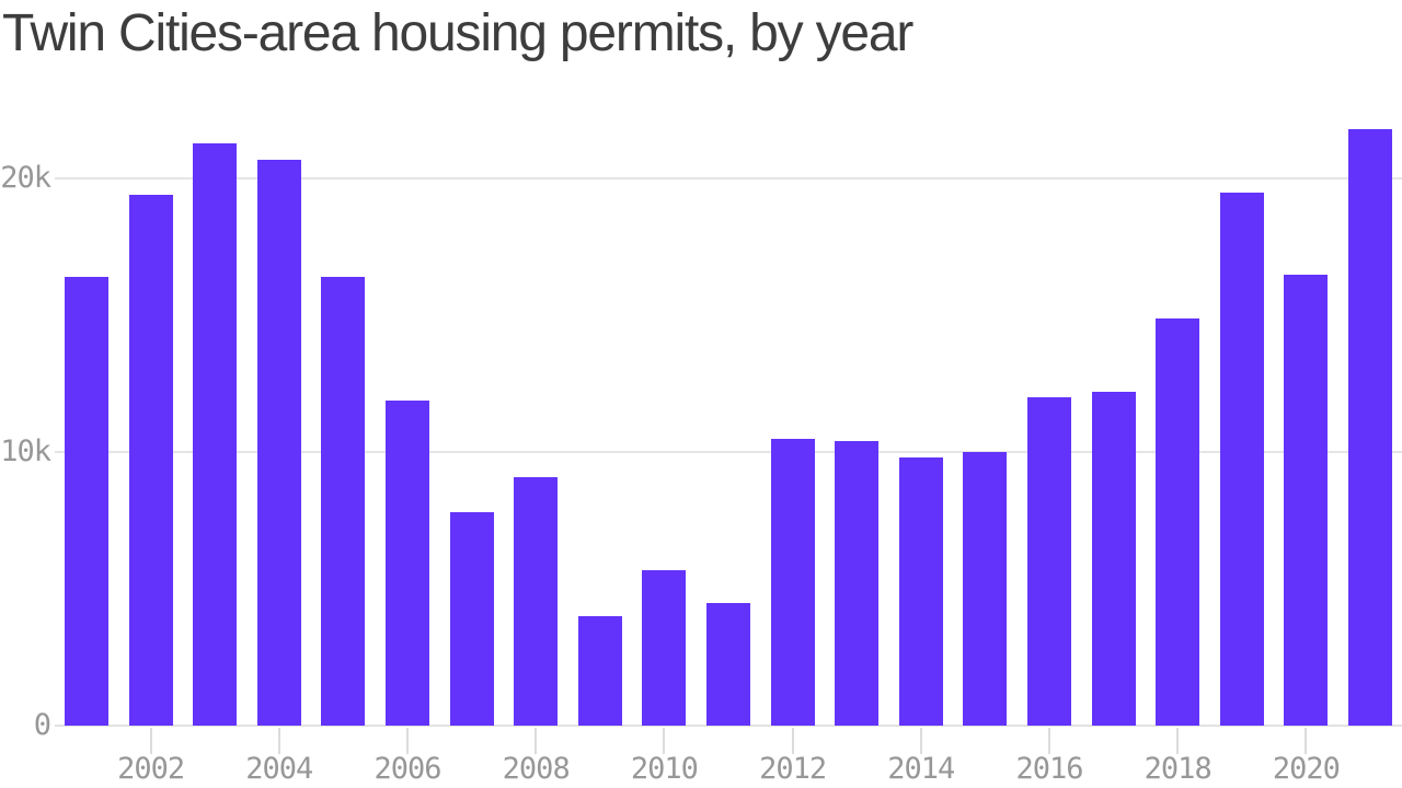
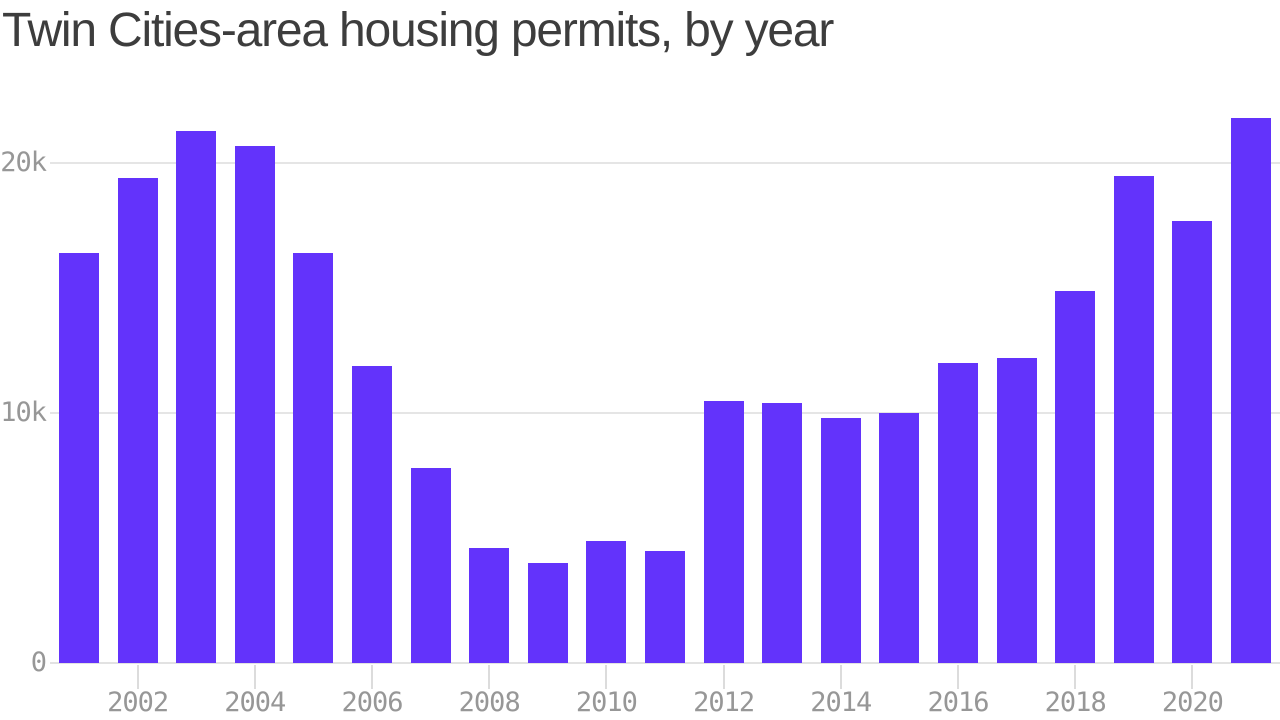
2008: 9.1k -> 4.6k
2010: 5.7k -> 4.9k
2020: 16.5k -> 17.7k
